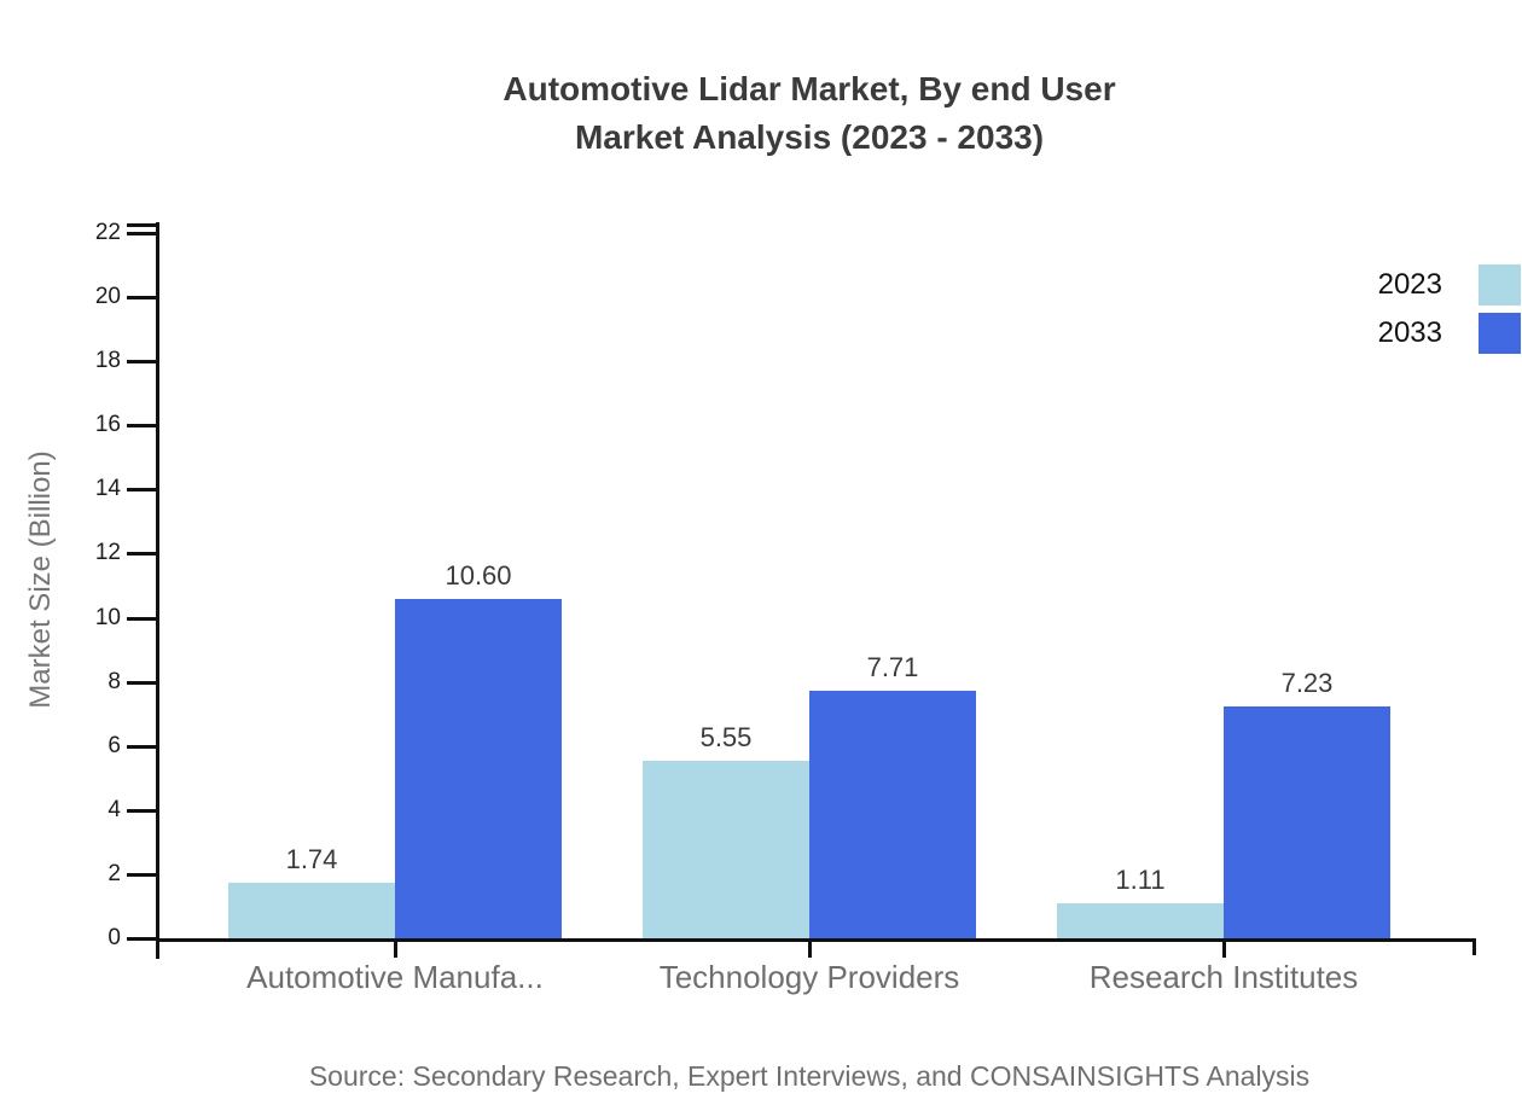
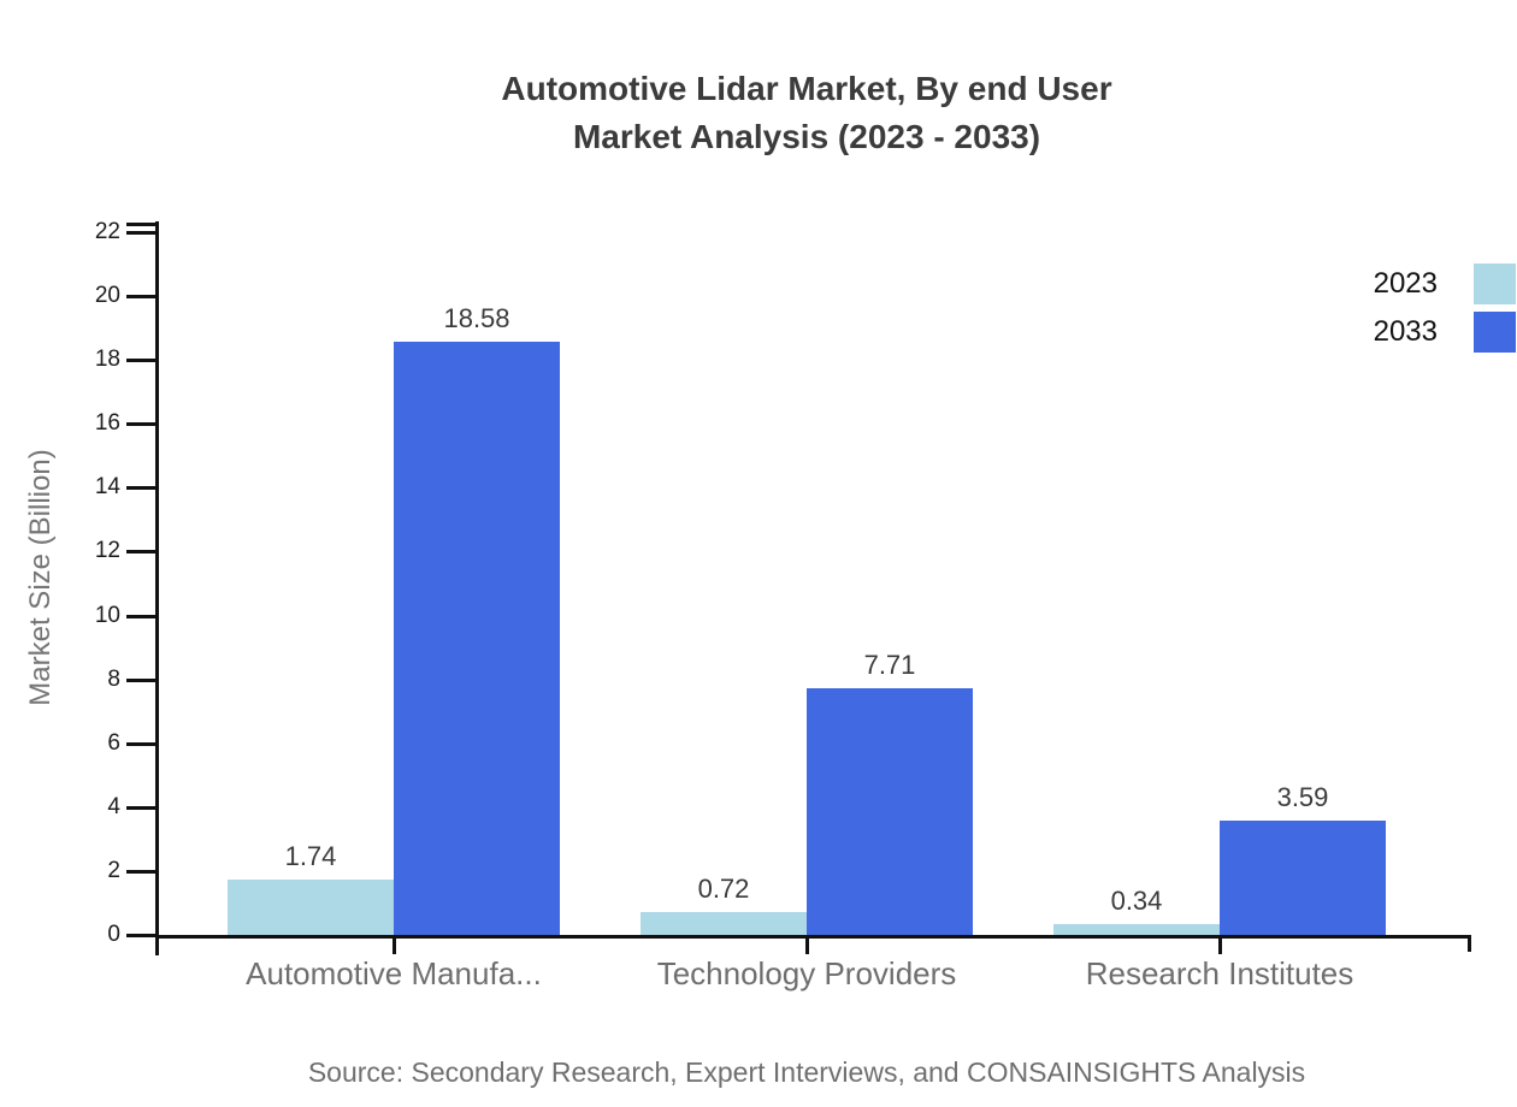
2033/Automotive Manufa...: 10.60 -> 18.58
2023/Technology Providers: 5.55 -> 0.72
2023/Research Institutes: 1.11 -> 0.34
2033/Research Institutes: 7.23 -> 3.59
